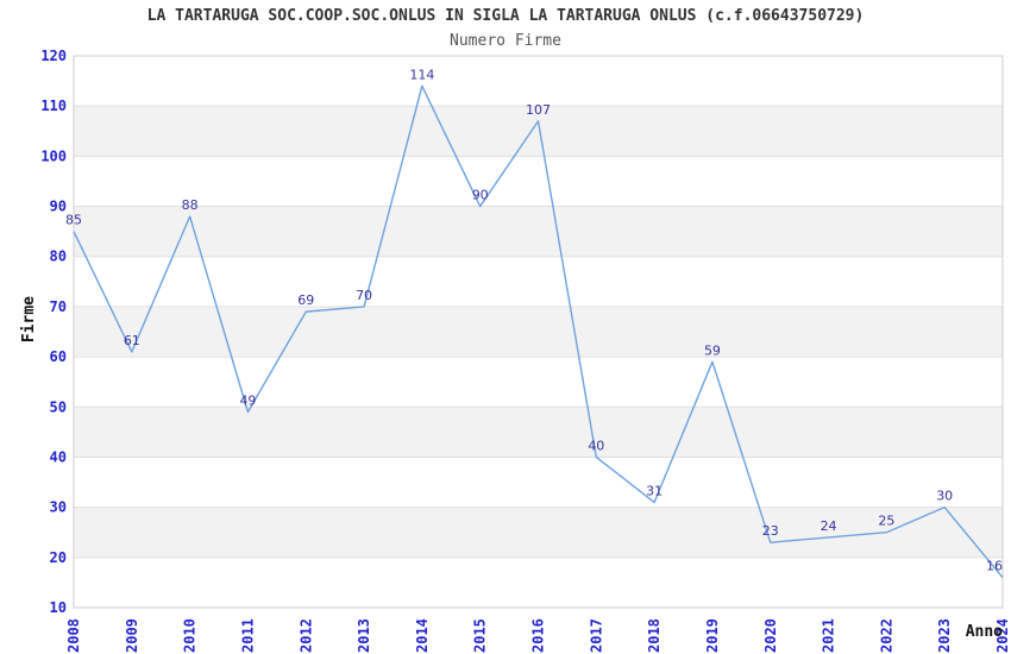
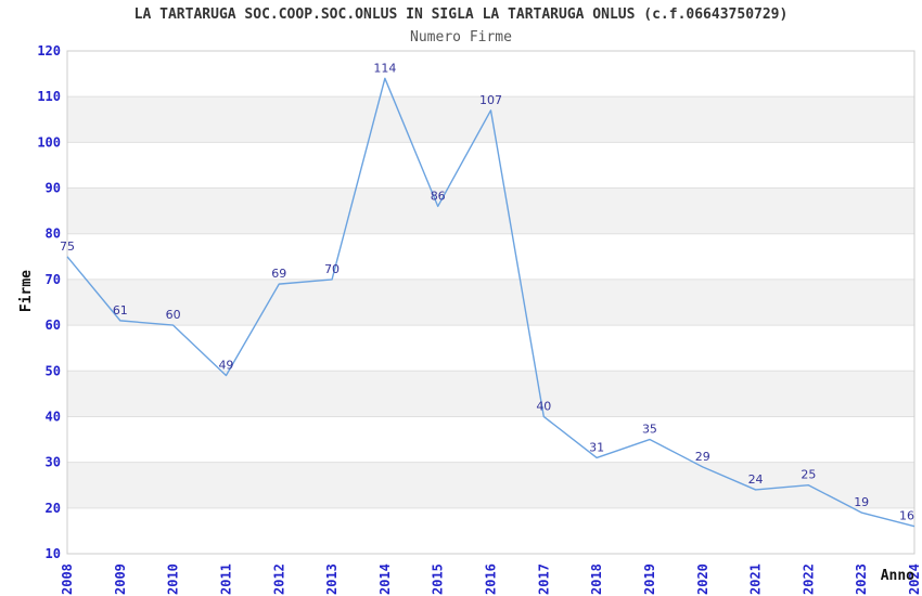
2008: 85 -> 75
2010: 88 -> 60
2015: 90 -> 86
2019: 59 -> 35
2020: 23 -> 29
2023: 30 -> 19
